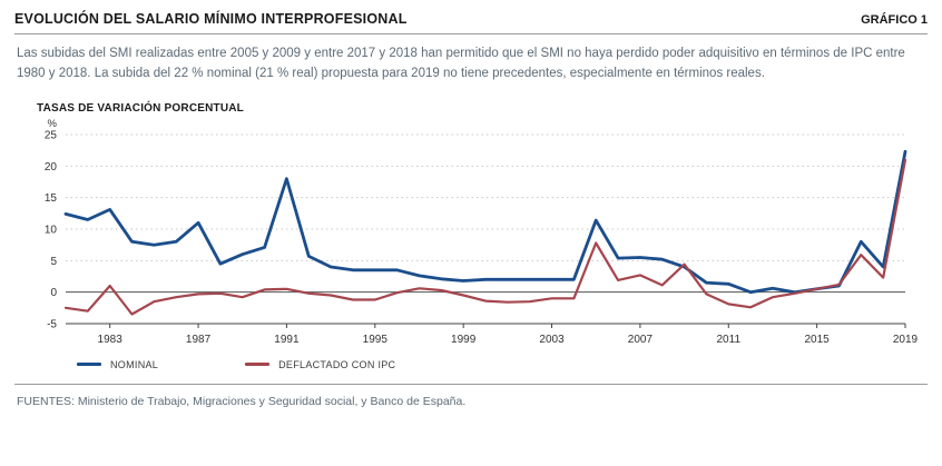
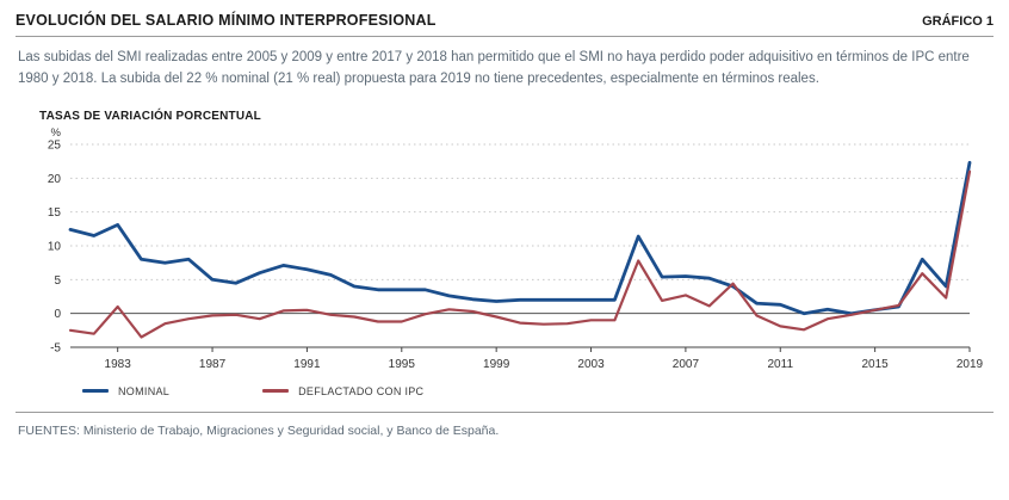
NOMINAL/1987: 11 -> 5
NOMINAL/1991: 18 -> 6
